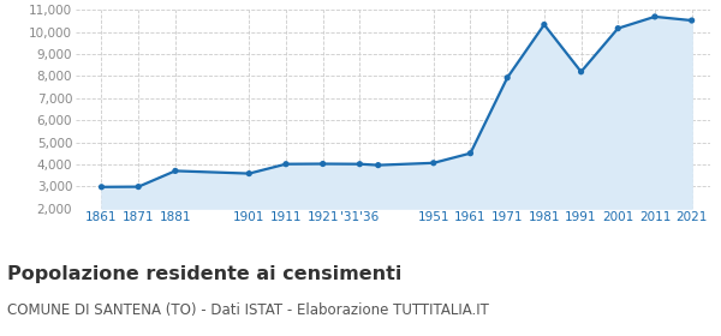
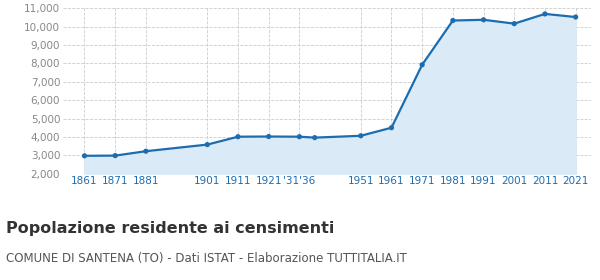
1881: 3,700 -> 3,200
1991: 8,200 -> 10,400
